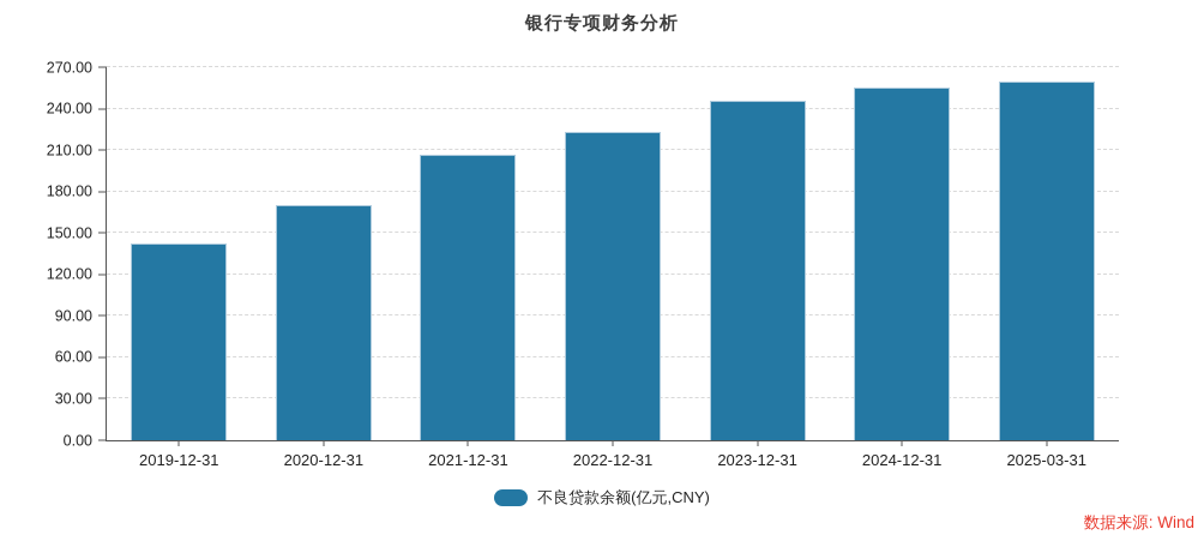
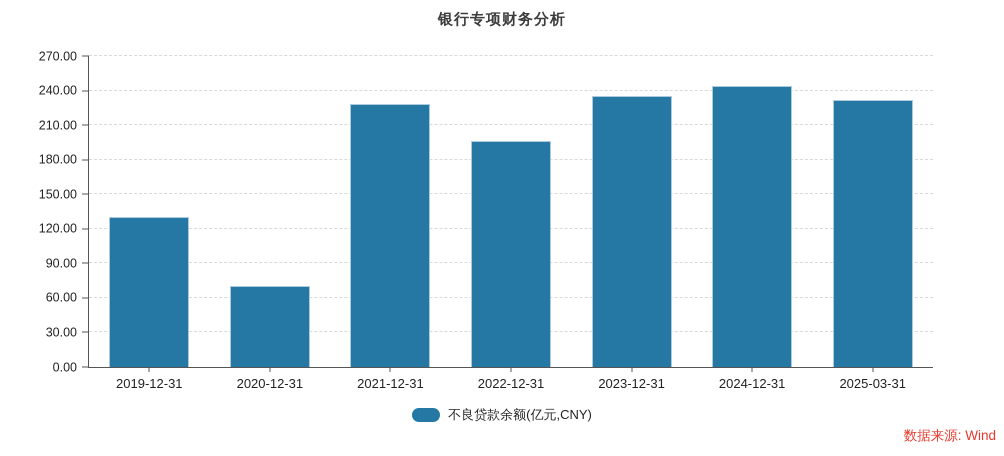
2019-12-31: 142 -> 130
2020-12-31: 170 -> 70
2021-12-31: 207 -> 228
2022-12-31: 223 -> 196
2023-12-31: 246 -> 235
2024-12-31: 255 -> 244
2025-03-31: 260 -> 232
